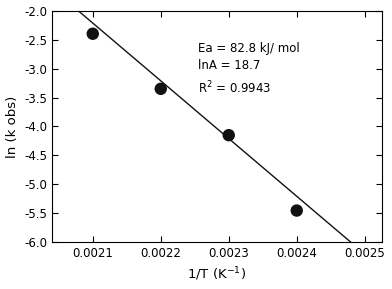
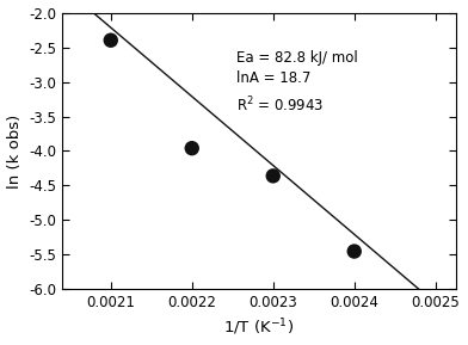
0.0022: -3.35 -> -3.96
0.0023: -4.15 -> -4.36
